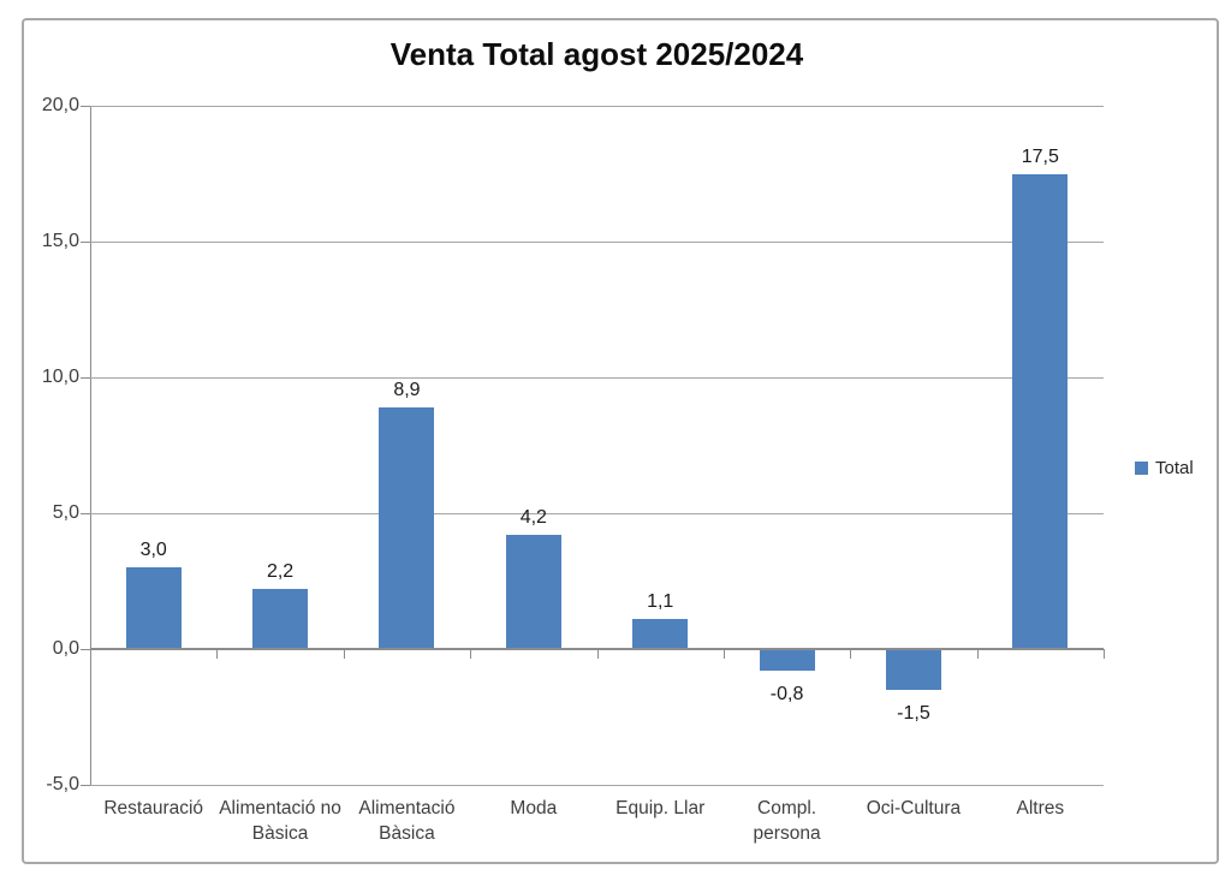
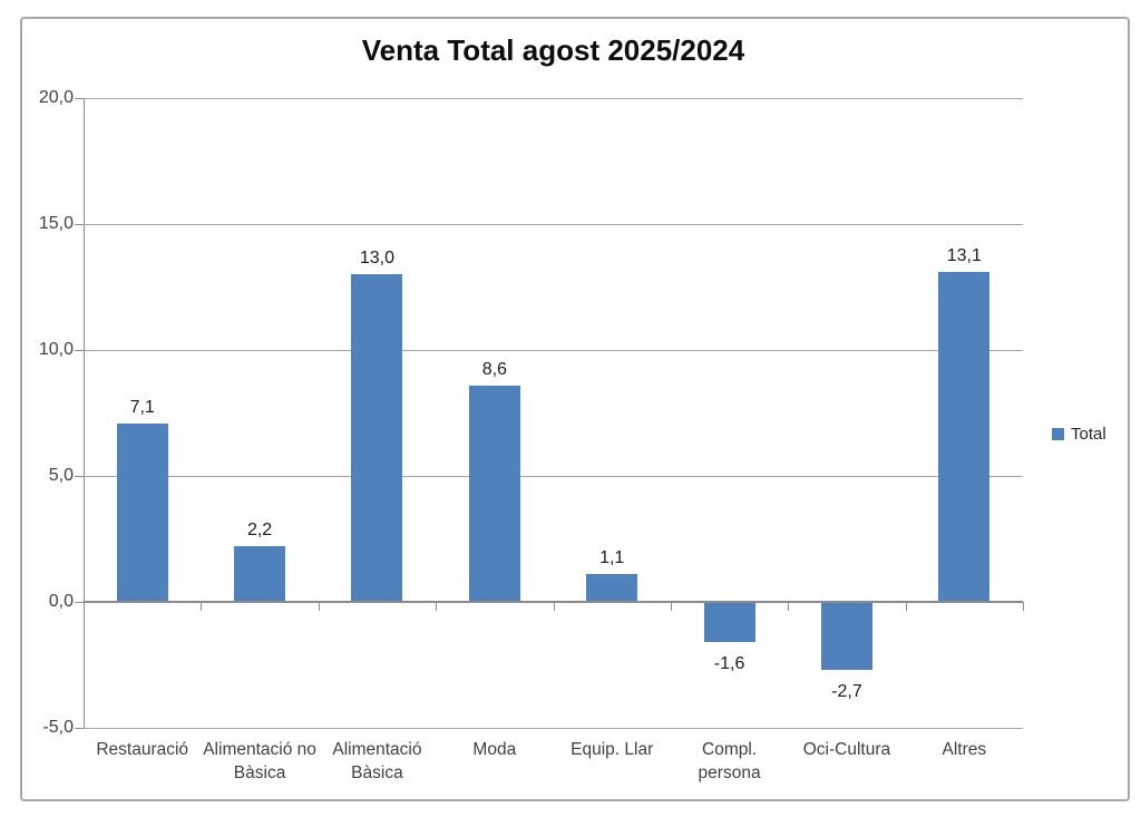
Restauració: 3,0 -> 7,1
Alimentació Bàsica: 8,9 -> 13,0
Moda: 4,2 -> 8,6
Compl. persona: -0,8 -> -1,6
Oci-Cultura: -1,5 -> -2,7
Altres: 17,5 -> 13,1
